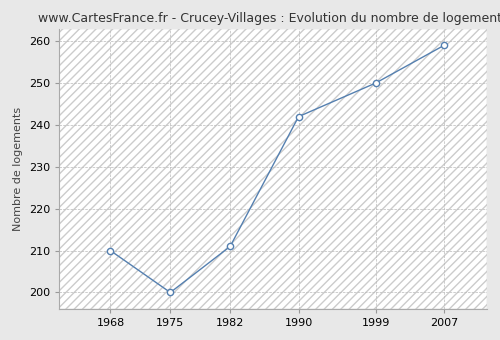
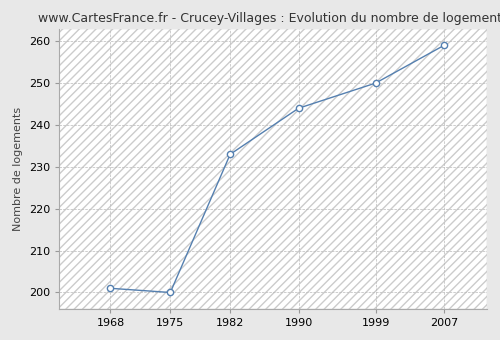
1968: 210 -> 201
1982: 211 -> 233
1990: 242 -> 244
